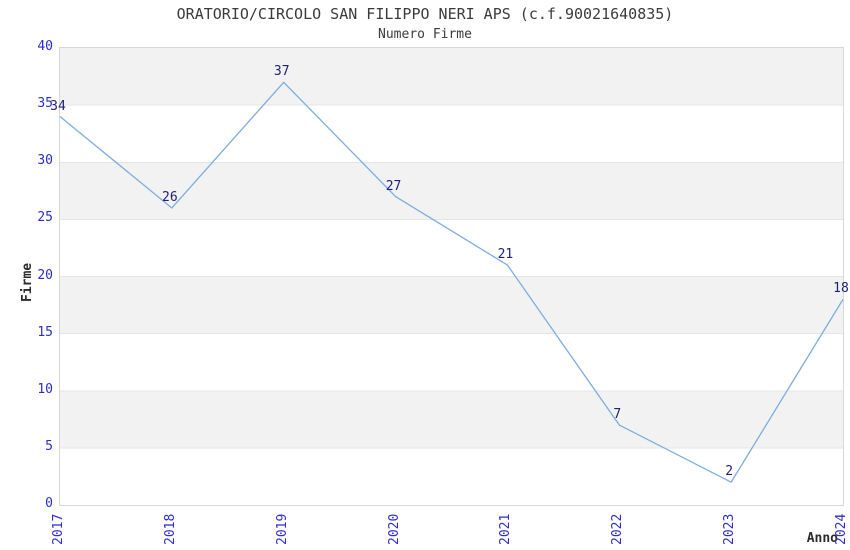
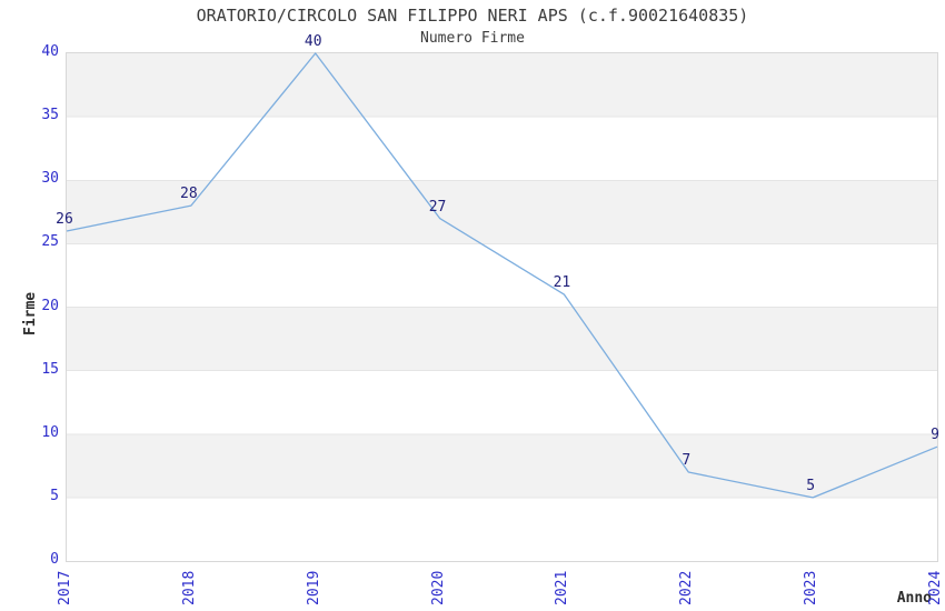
2017: 34 -> 26
2018: 26 -> 28
2019: 37 -> 40
2023: 2 -> 5
2024: 18 -> 9
